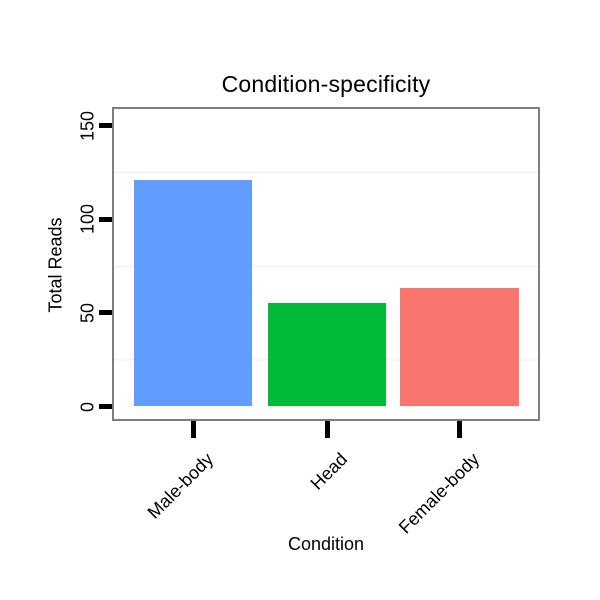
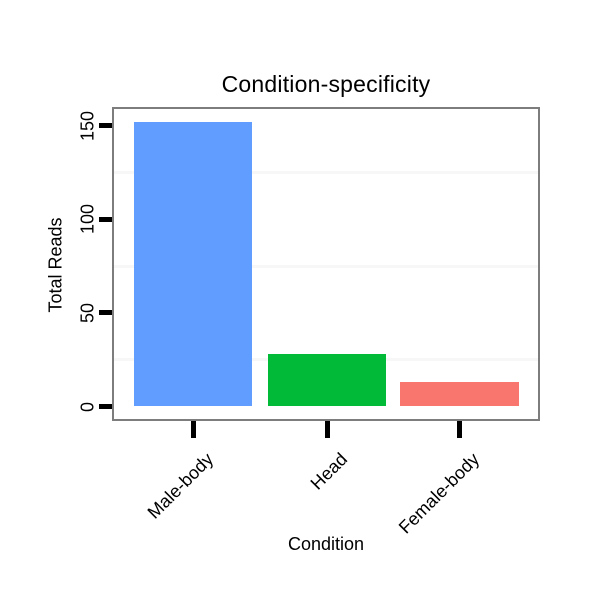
Male-body: 121 -> 152
Head: 55 -> 28
Female-body: 63 -> 13
